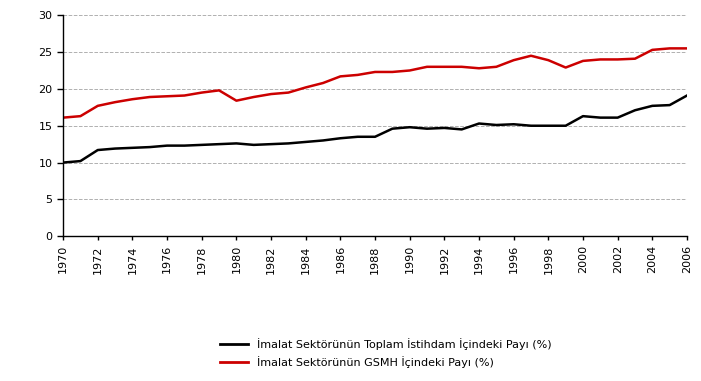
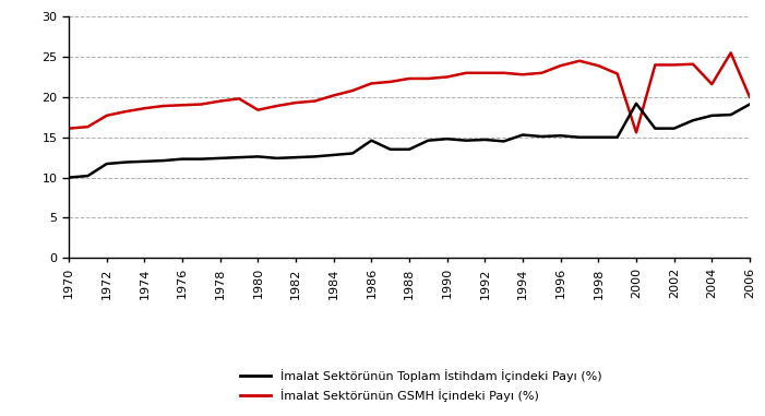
İmalat Sektörünün Toplam İstihdam İçindeki Payı (%)/1986: 13.3 -> 14.6
İmalat Sektörünün Toplam İstihdam İçindeki Payı (%)/2000: 16.3 -> 19.2
İmalat Sektörünün GSMH İçindeki Payı (%)/2000: 23.8 -> 15.6
İmalat Sektörünün GSMH İçindeki Payı (%)/2004: 25.3 -> 21.6
İmalat Sektörünün GSMH İçindeki Payı (%)/2006: 25.5 -> 20.0
